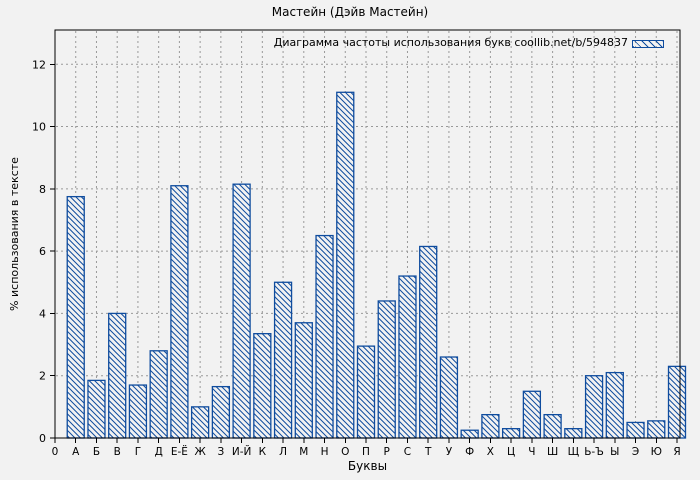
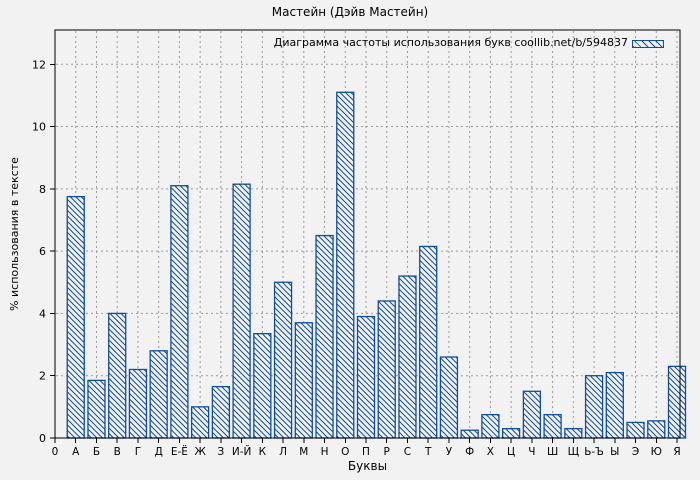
Г: 1.7 -> 2.2
П: 3.0 -> 3.9
